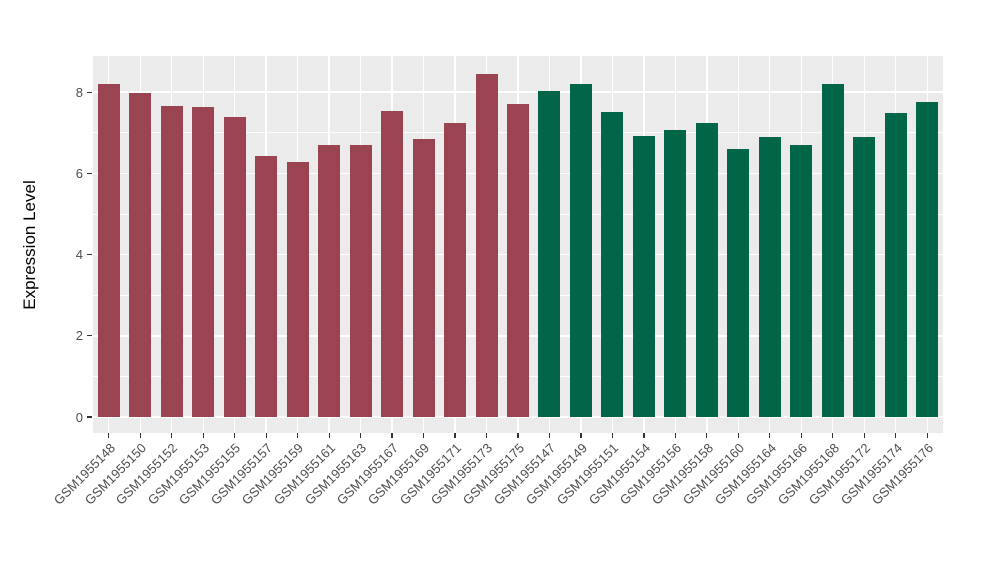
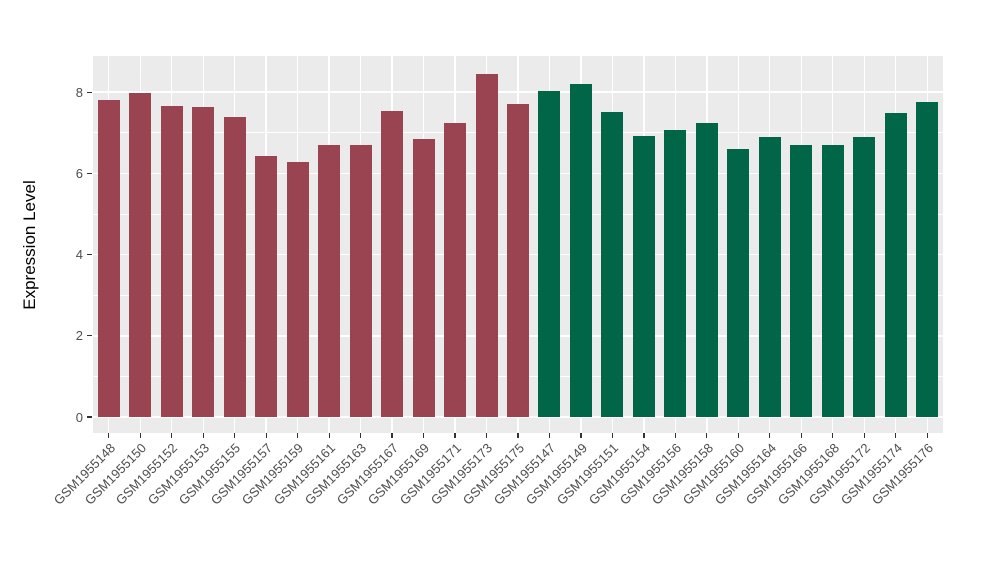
GSM1955148: 8.2 -> 7.8
GSM1955168: 8.2 -> 6.7
